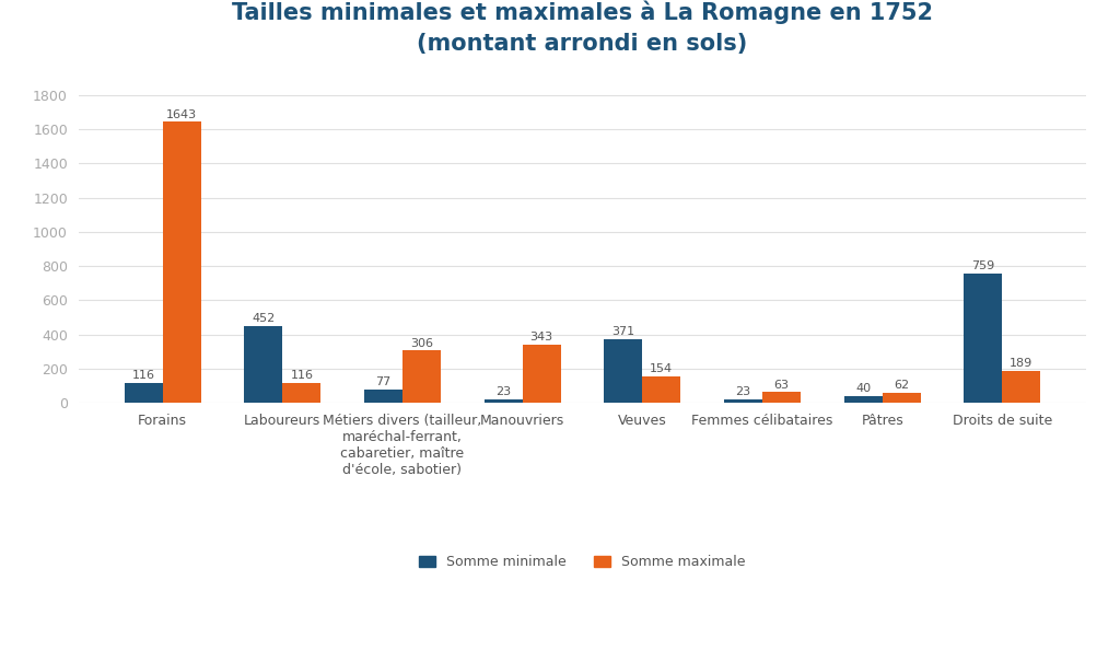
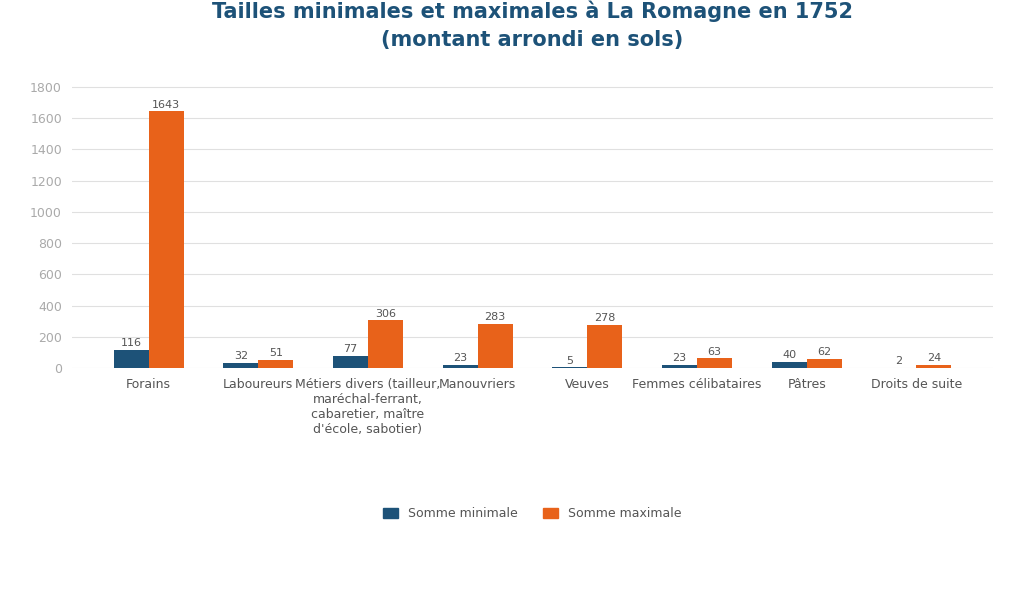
Somme minimale/Laboureurs: 452 -> 32
Somme maximale/Laboureurs: 116 -> 51
Somme maximale/Manouvriers: 343 -> 283
Somme minimale/Veuves: 371 -> 5
Somme maximale/Veuves: 154 -> 278
Somme minimale/Droits de suite: 759 -> 2
Somme maximale/Droits de suite: 189 -> 24
